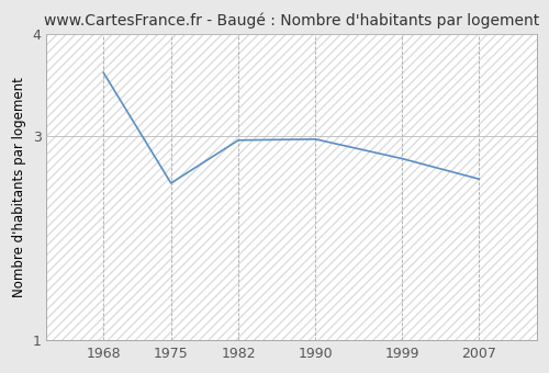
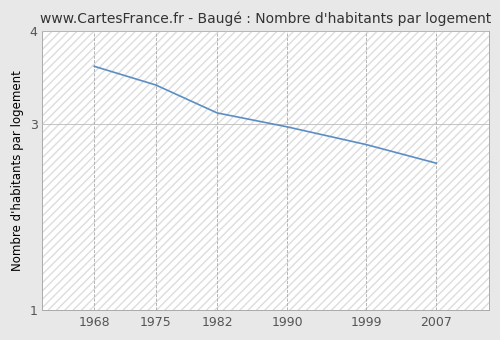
1975: 2.54 -> 3.42
1982: 2.96 -> 3.12
